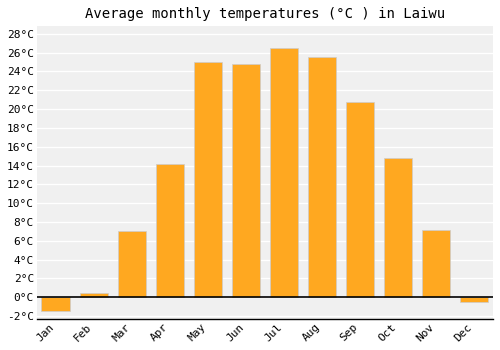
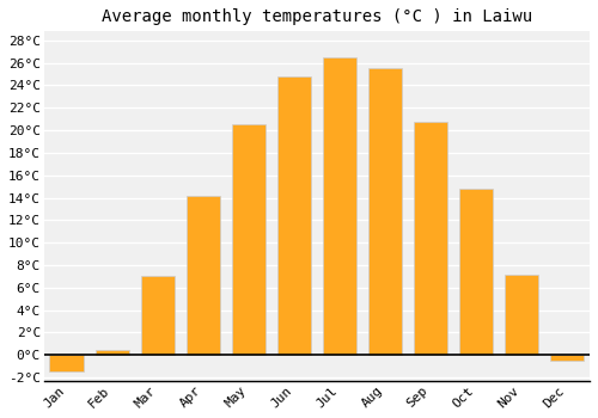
May: 25.0°C -> 20.5°C
